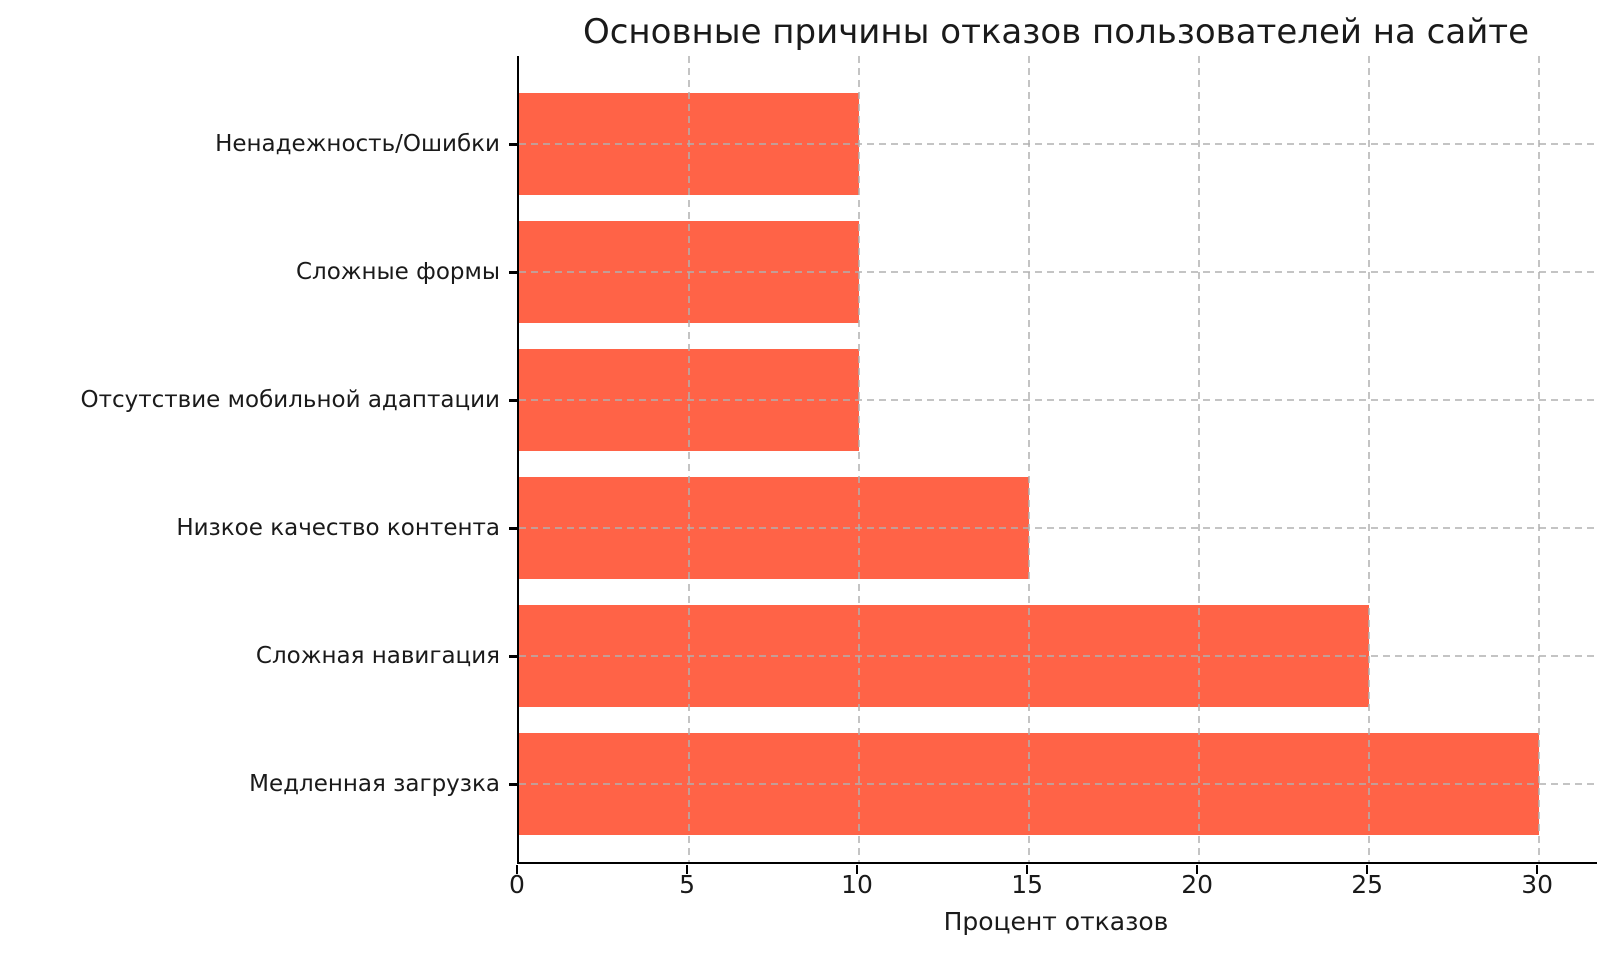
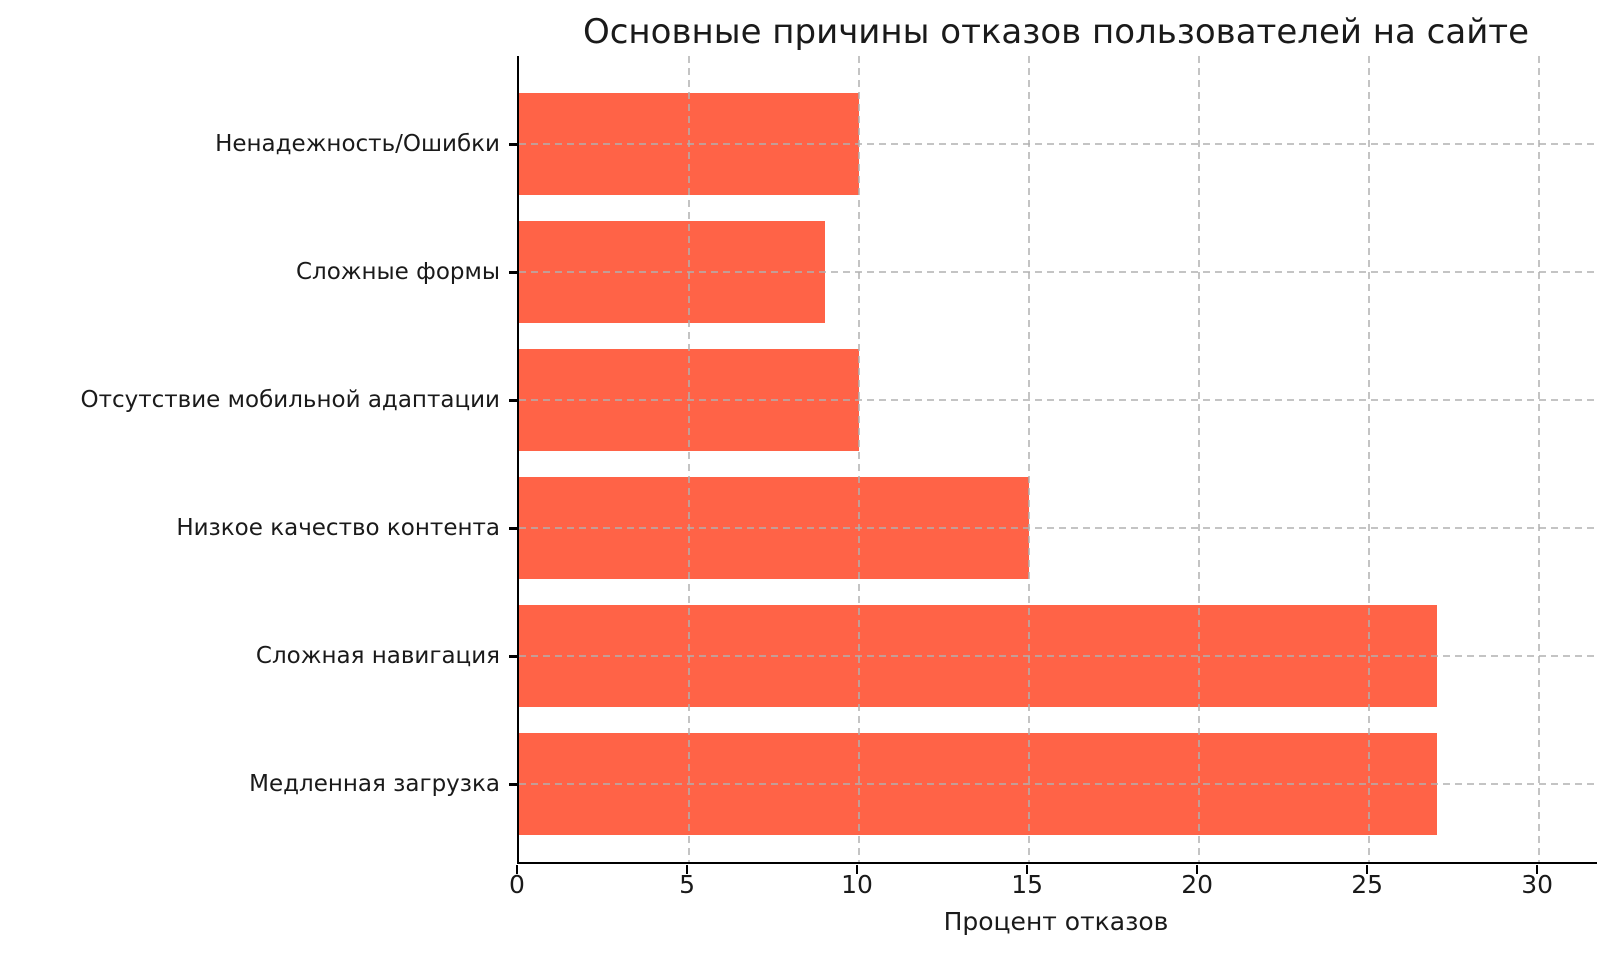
Сложные формы: 10 -> 9
Сложная навигация: 25 -> 27
Медленная загрузка: 30 -> 27
